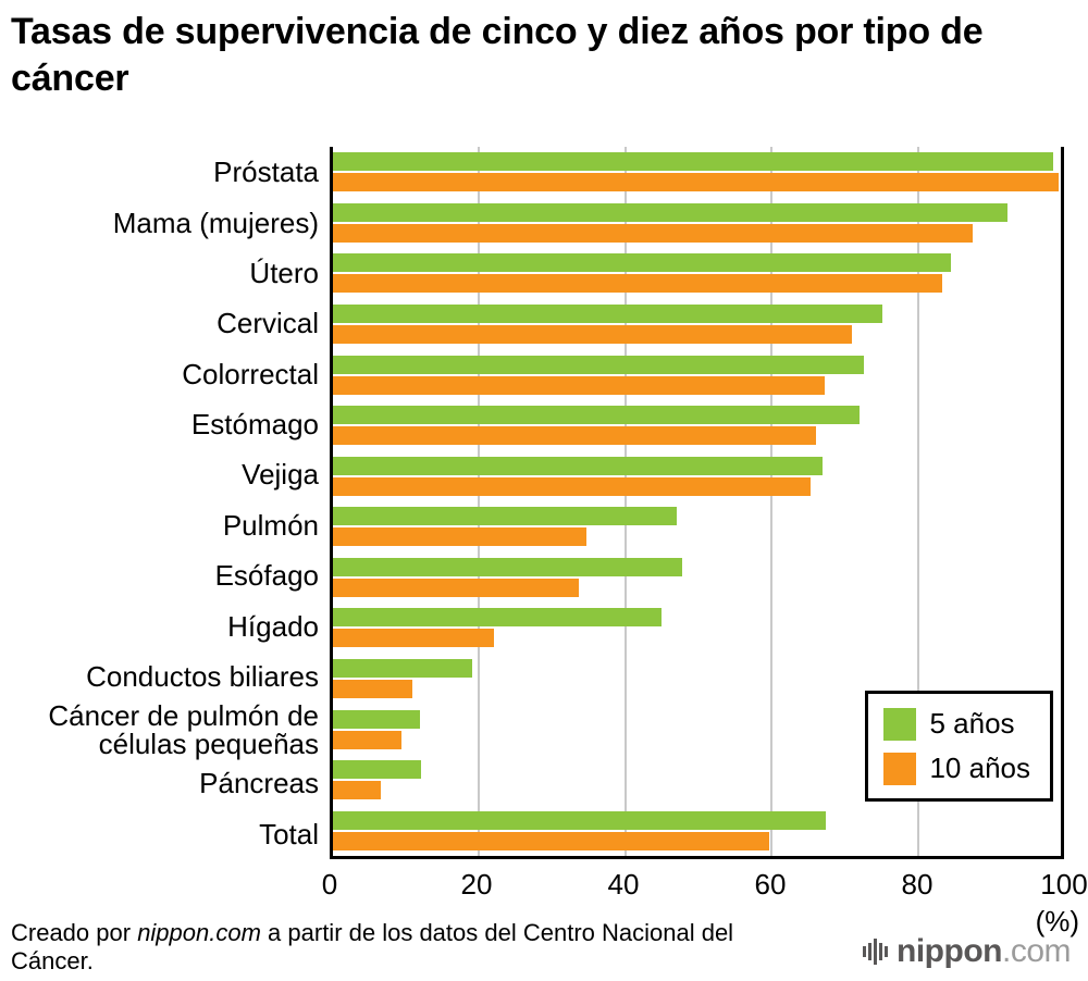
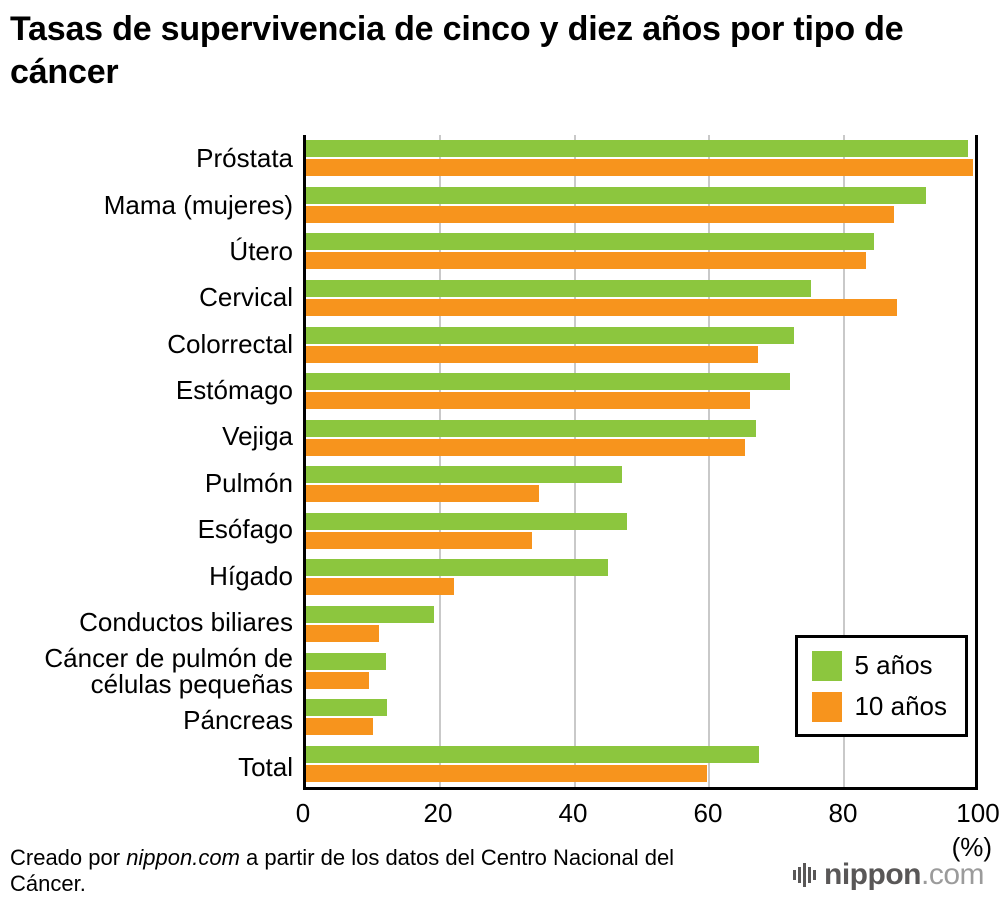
10 años/Cervical: 71 -> 88
10 años/Páncreas: 7 -> 10
